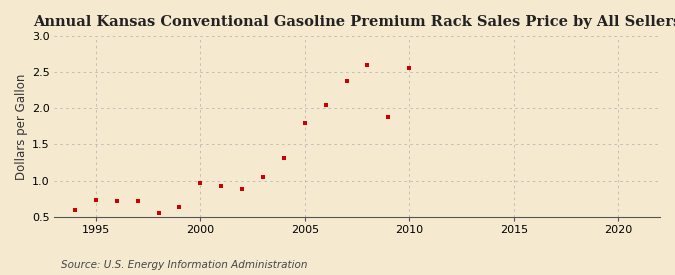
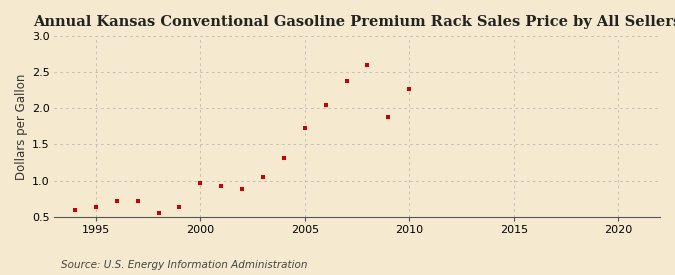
1995: 0.74 -> 0.63
2005: 1.80 -> 1.72
2010: 2.56 -> 2.27
